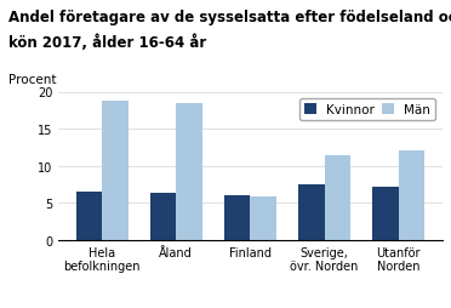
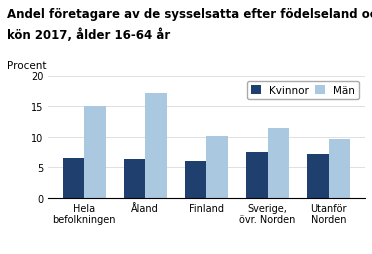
Män/Hela befolkningen: 18.8 -> 15.0
Män/Åland: 18.4 -> 17.1
Män/Finland: 5.8 -> 10.1
Män/Utanför Norden: 12.0 -> 9.7
